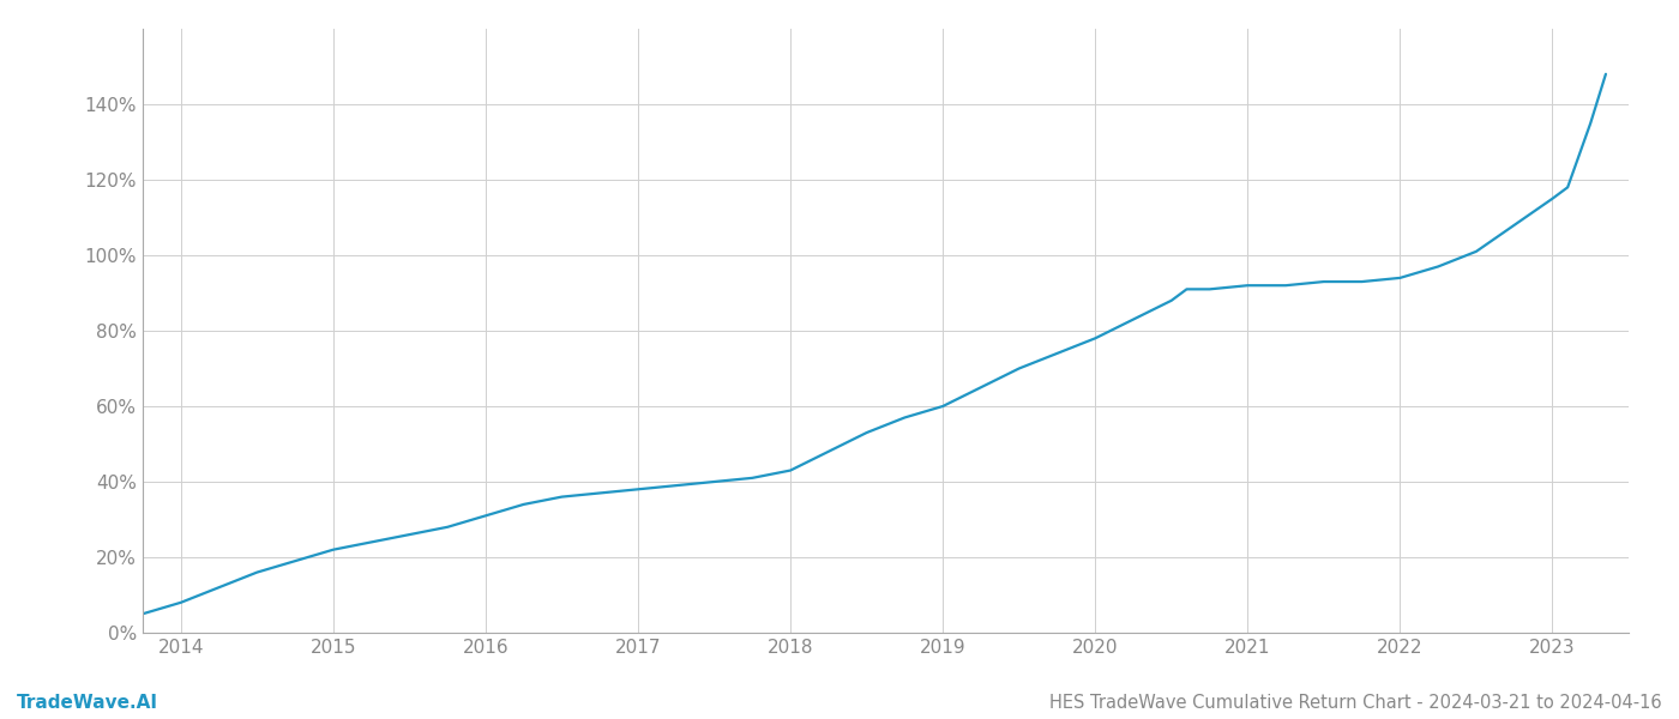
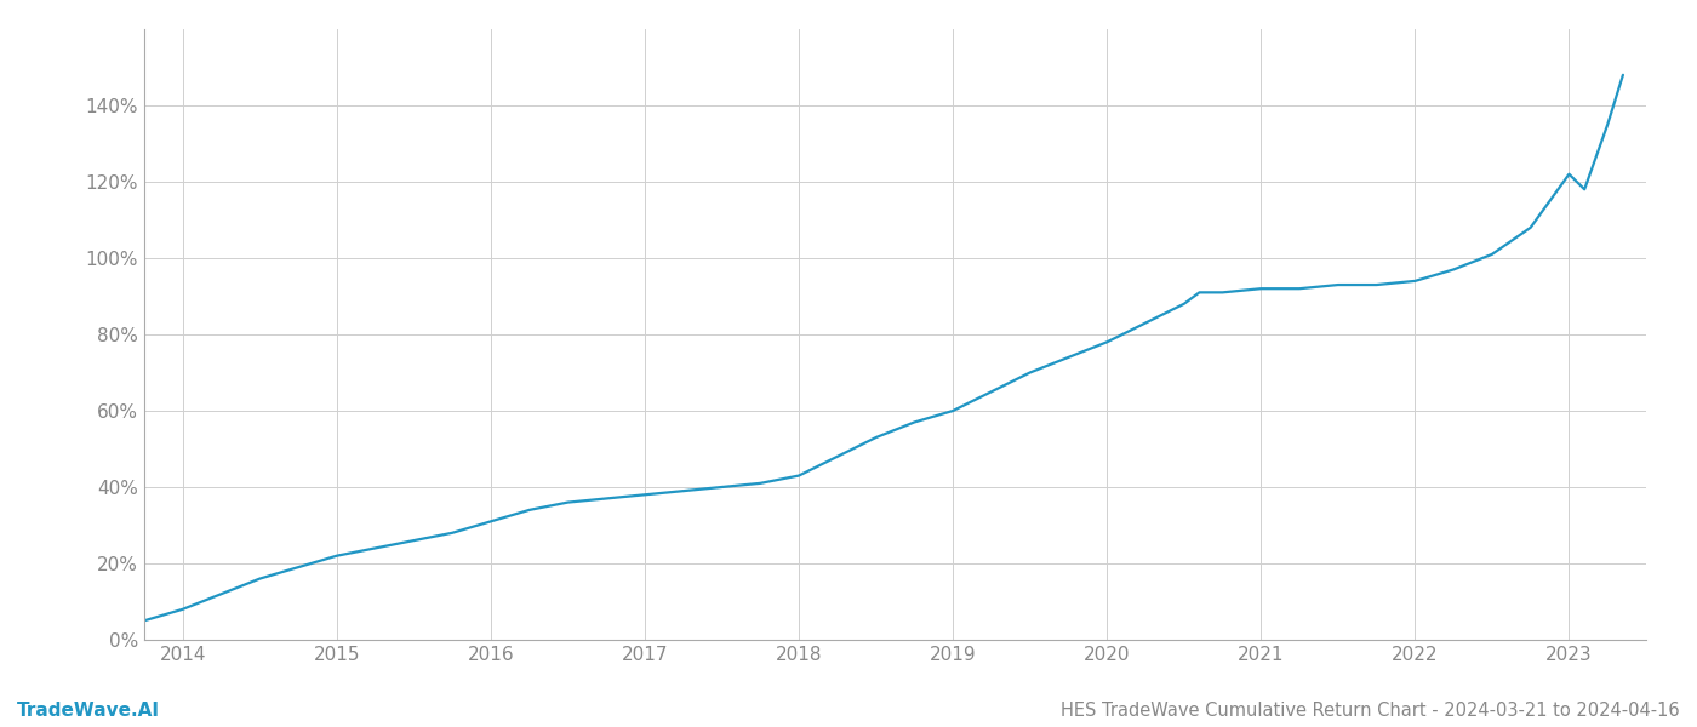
2023: 115% -> 122%
